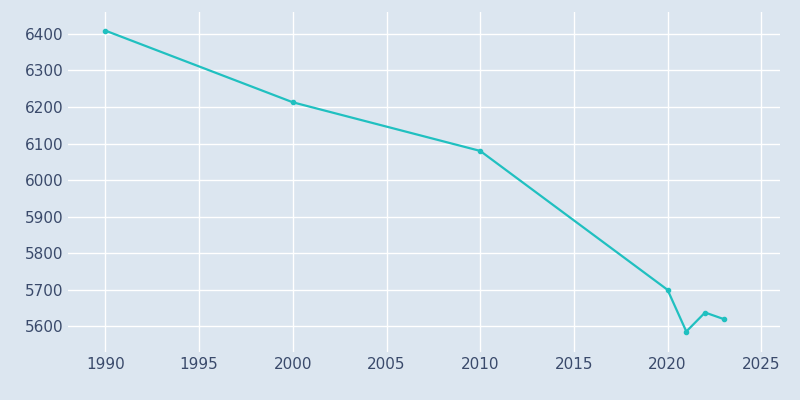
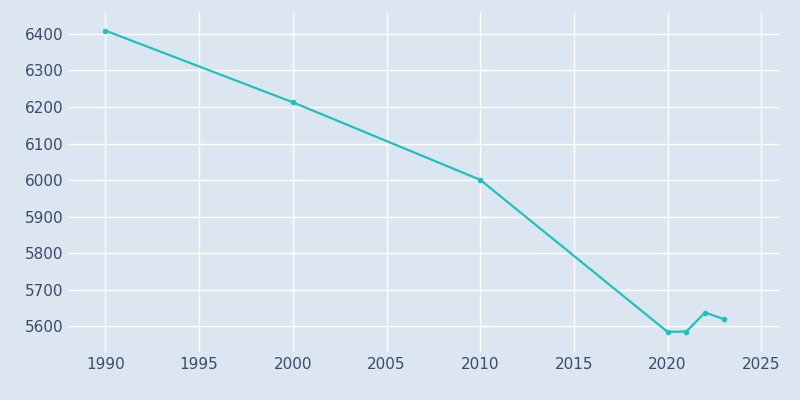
2010: 6080 -> 6001
2020: 5700 -> 5585
